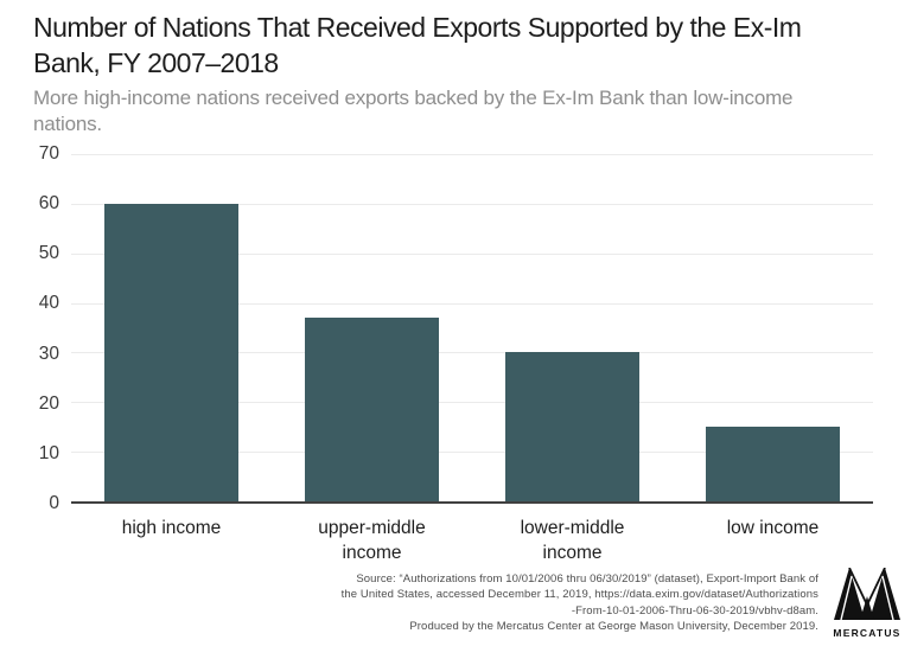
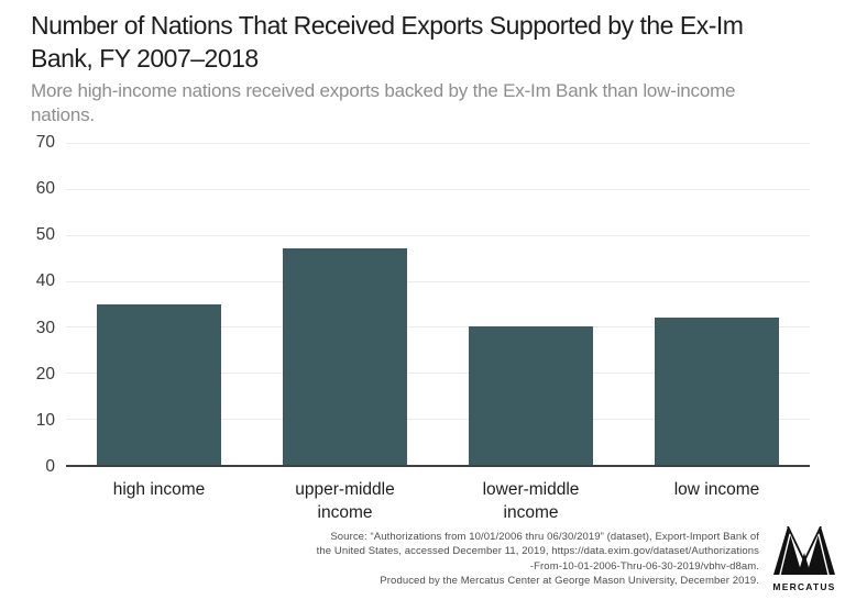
high income: 60 -> 35
upper-middle income: 37 -> 47
low income: 15 -> 32
